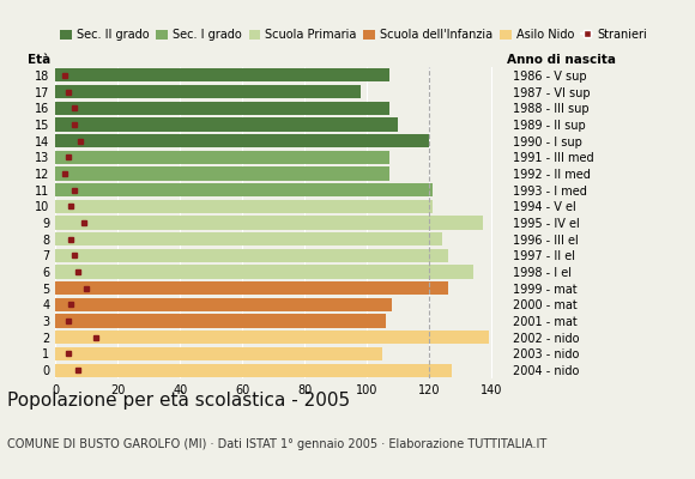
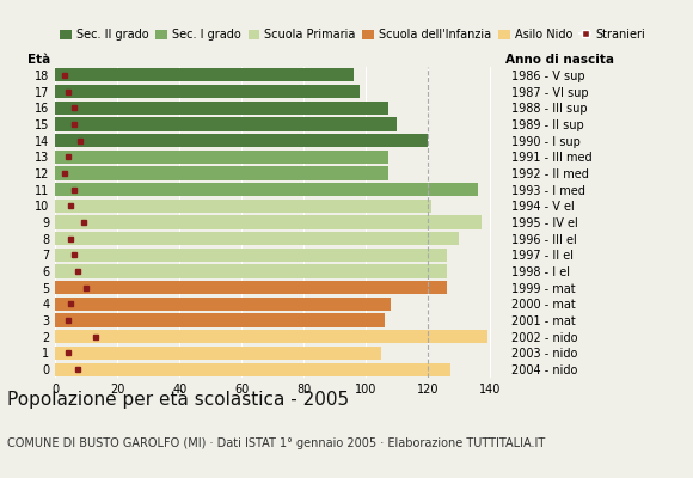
18: 107 -> 96
11: 121 -> 136
8: 124 -> 130
6: 134 -> 126
